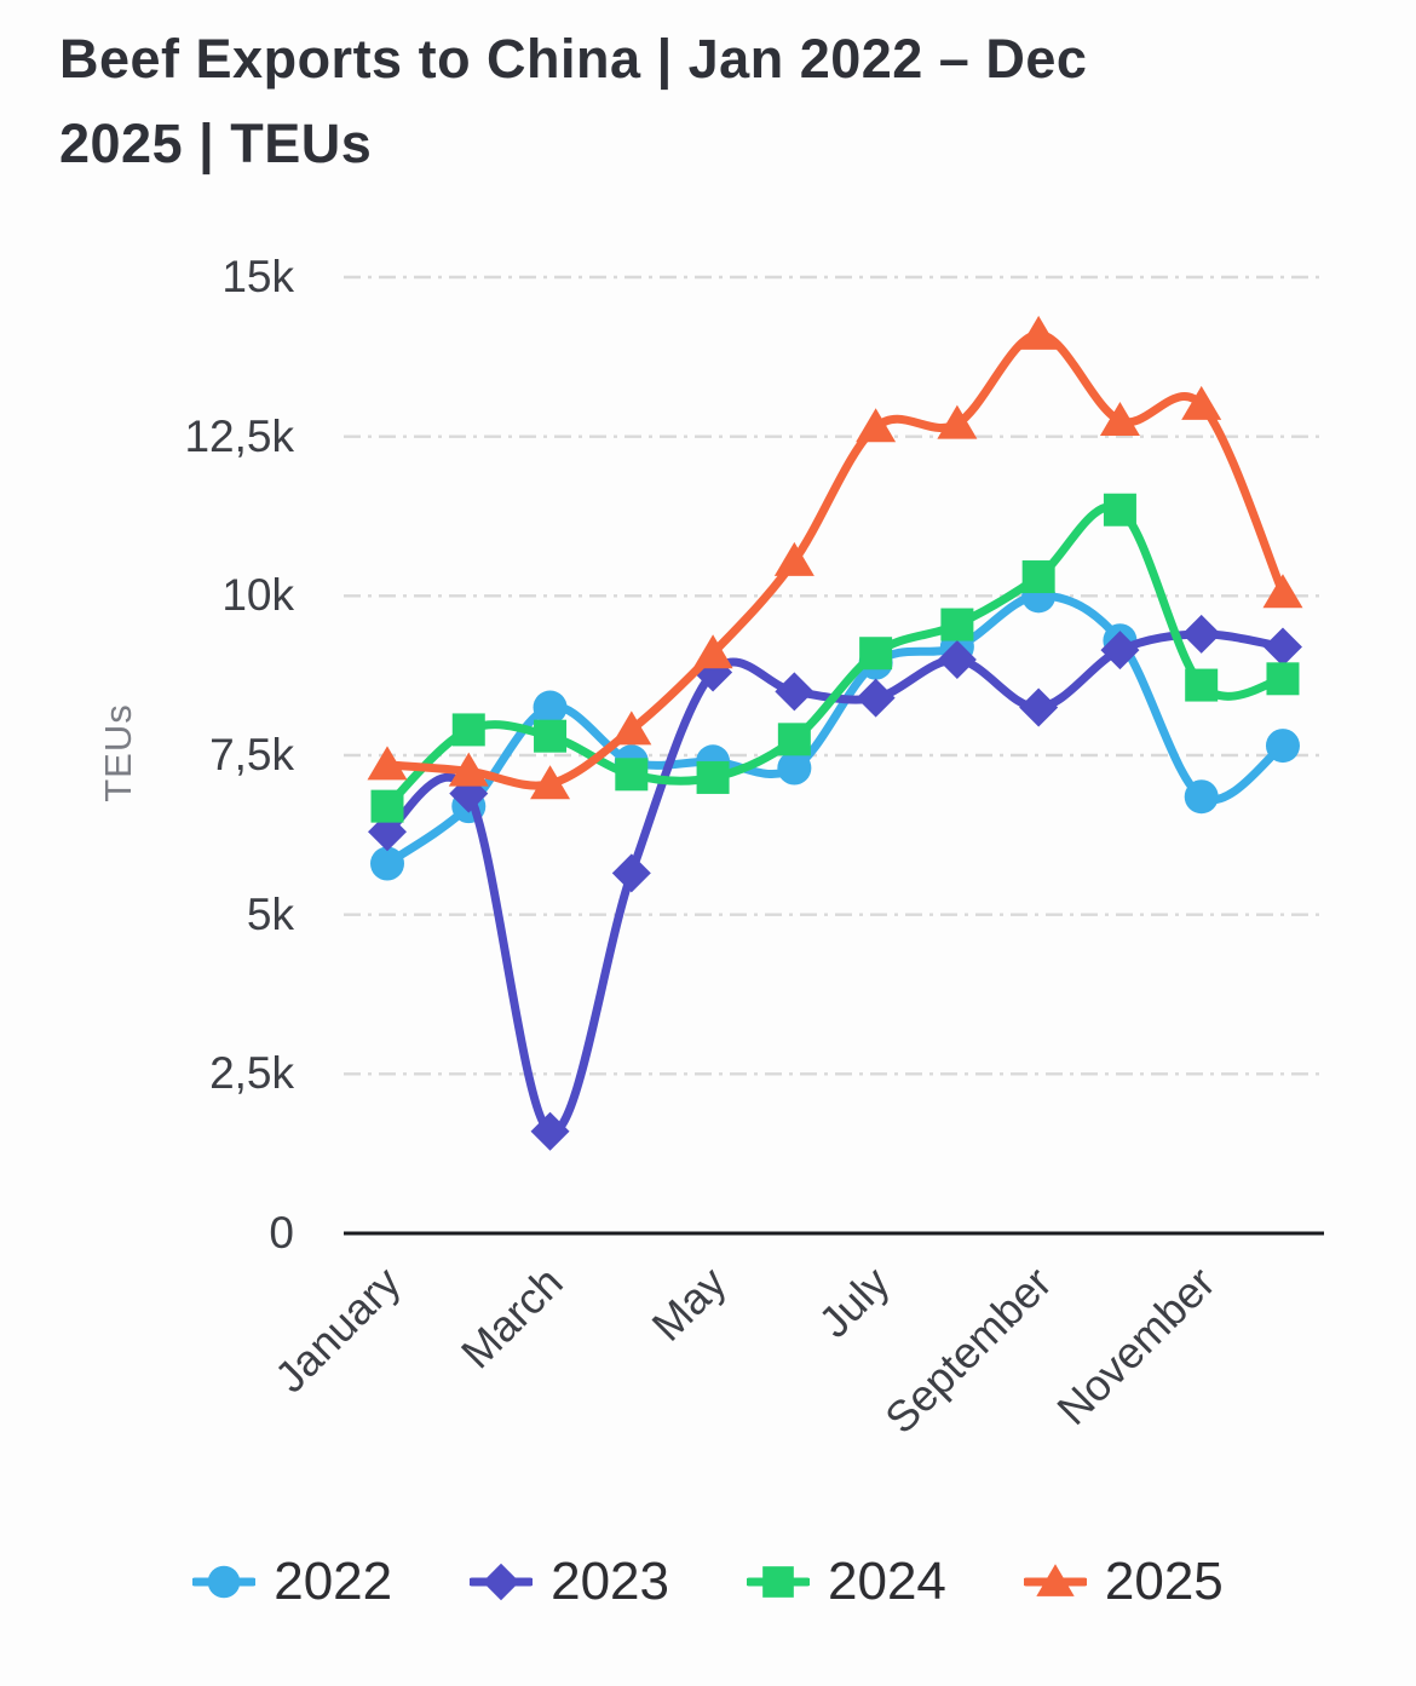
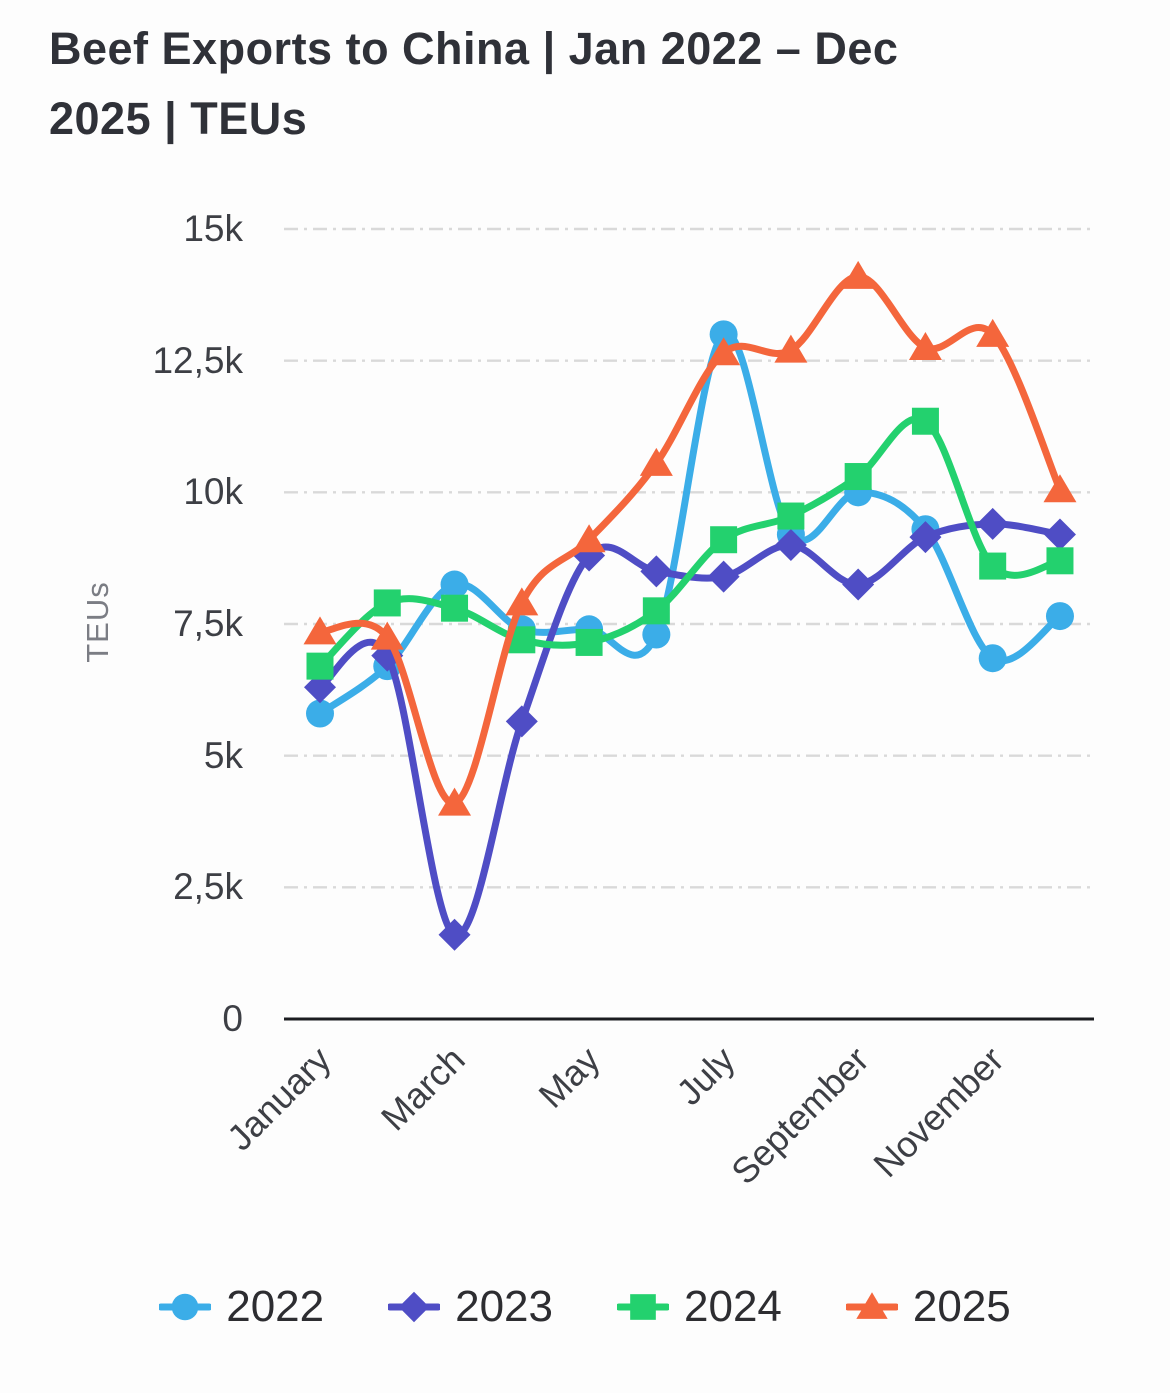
2025/March: 7,0k -> 4,1k
2022/July: 9,0k -> 13,0k
